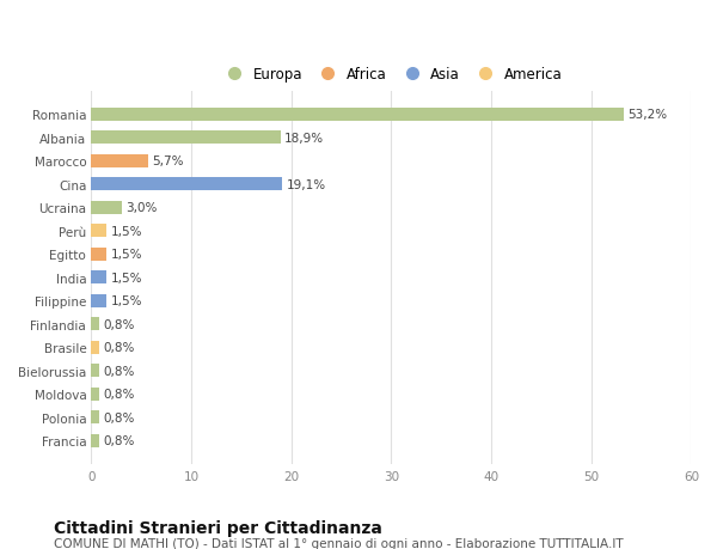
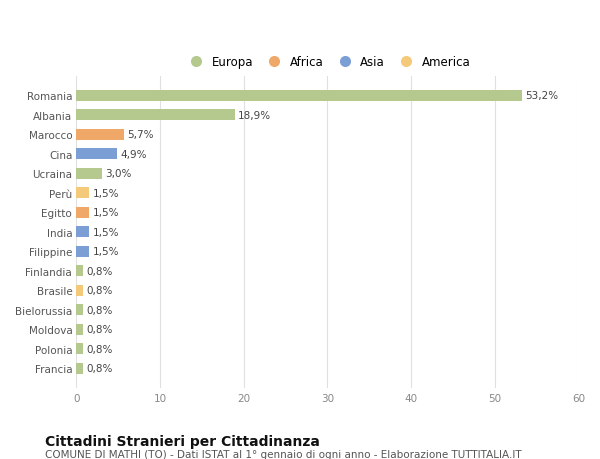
Cina: 19,1% -> 4,9%
